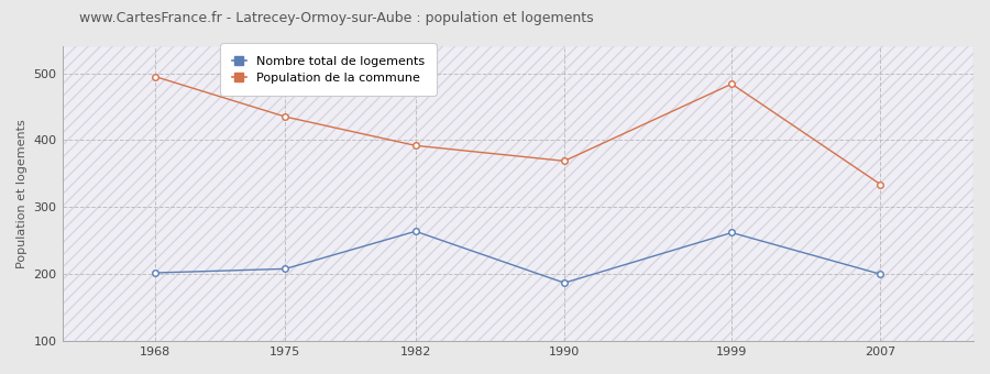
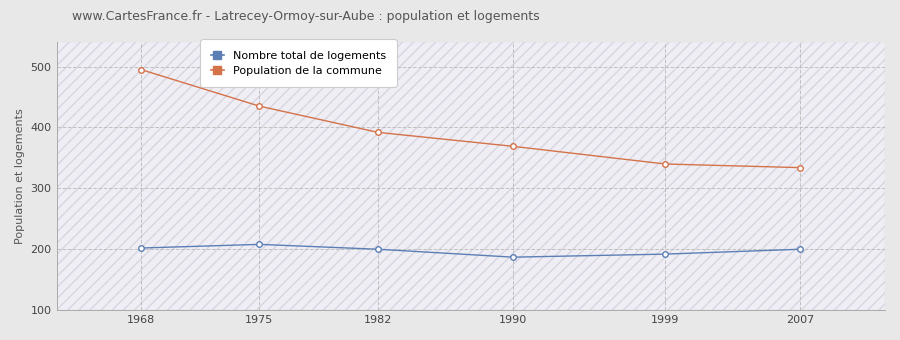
Nombre total de logements/1982: 264 -> 200
Nombre total de logements/1999: 262 -> 192
Population de la commune/1999: 484 -> 340
